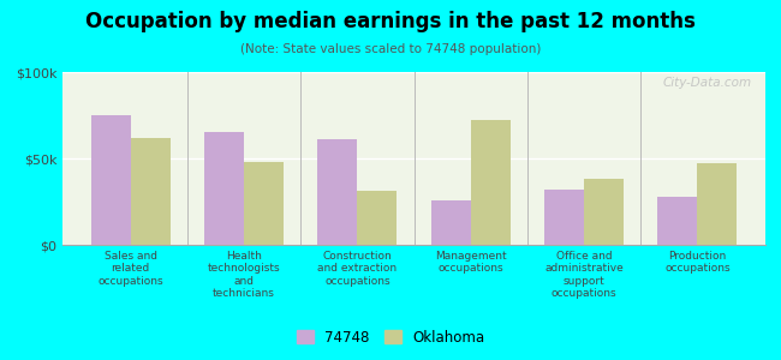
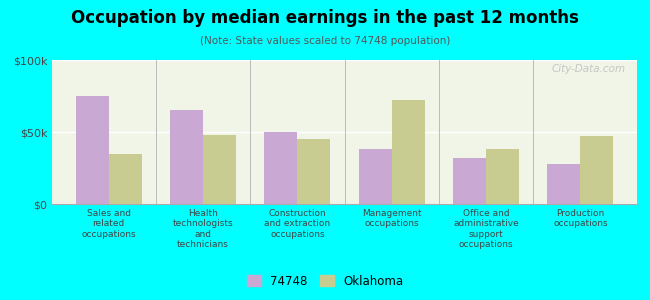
Oklahoma/Sales and related occupations: $62k -> $35k
74748/Construction and extraction occupations: $61k -> $50k
Oklahoma/Construction and extraction occupations: $31k -> $45k
74748/Management occupations: $26k -> $38k
